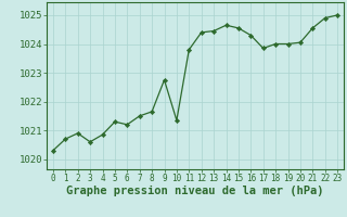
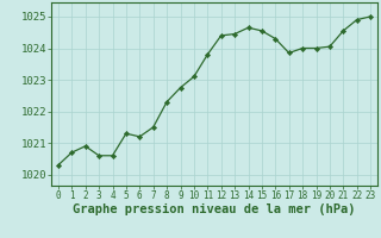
4: 1020.85 -> 1020.60
8: 1021.65 -> 1022.30
10: 1021.35 -> 1023.10
